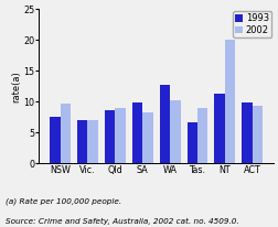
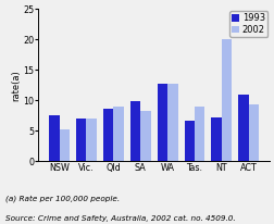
2002/NSW: 9.7 -> 5.2
2002/WA: 10.3 -> 12.8
1993/NT: 11.3 -> 7.2
1993/ACT: 9.9 -> 11.0
